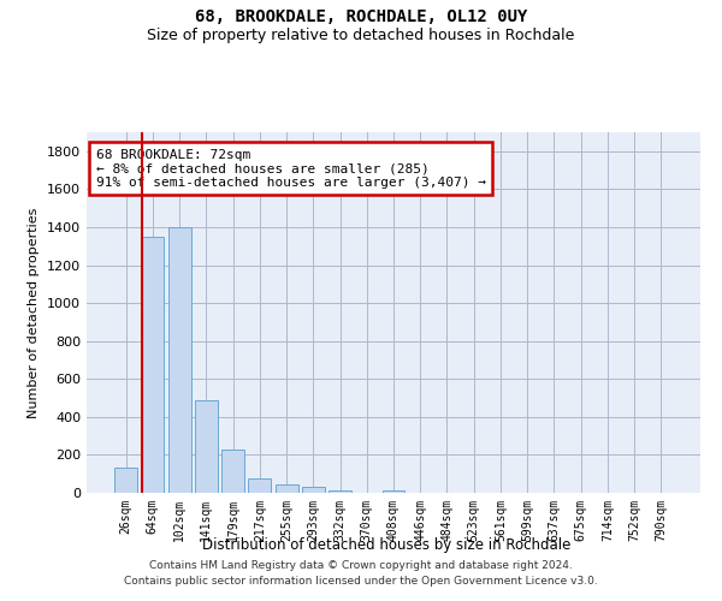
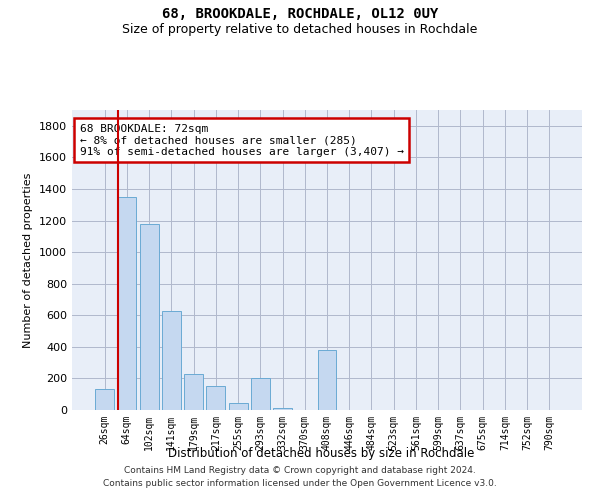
102sqm: 1400 -> 1180
141sqm: 490 -> 630
217sqm: 80 -> 150
293sqm: 30 -> 200
408sqm: 20 -> 380
